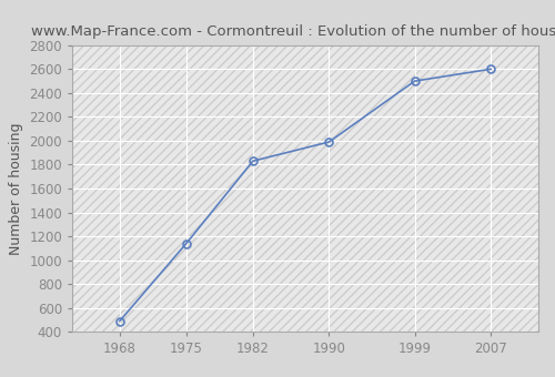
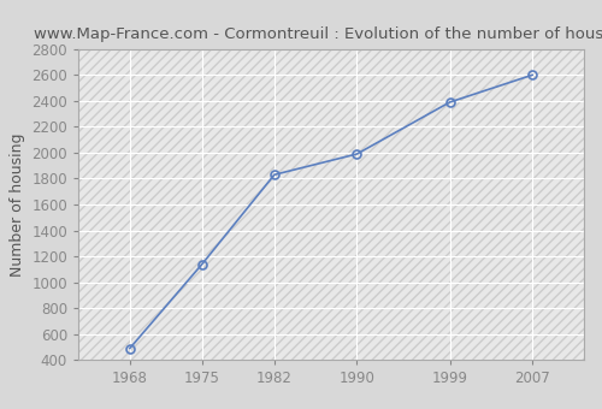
1999: 2500 -> 2390
